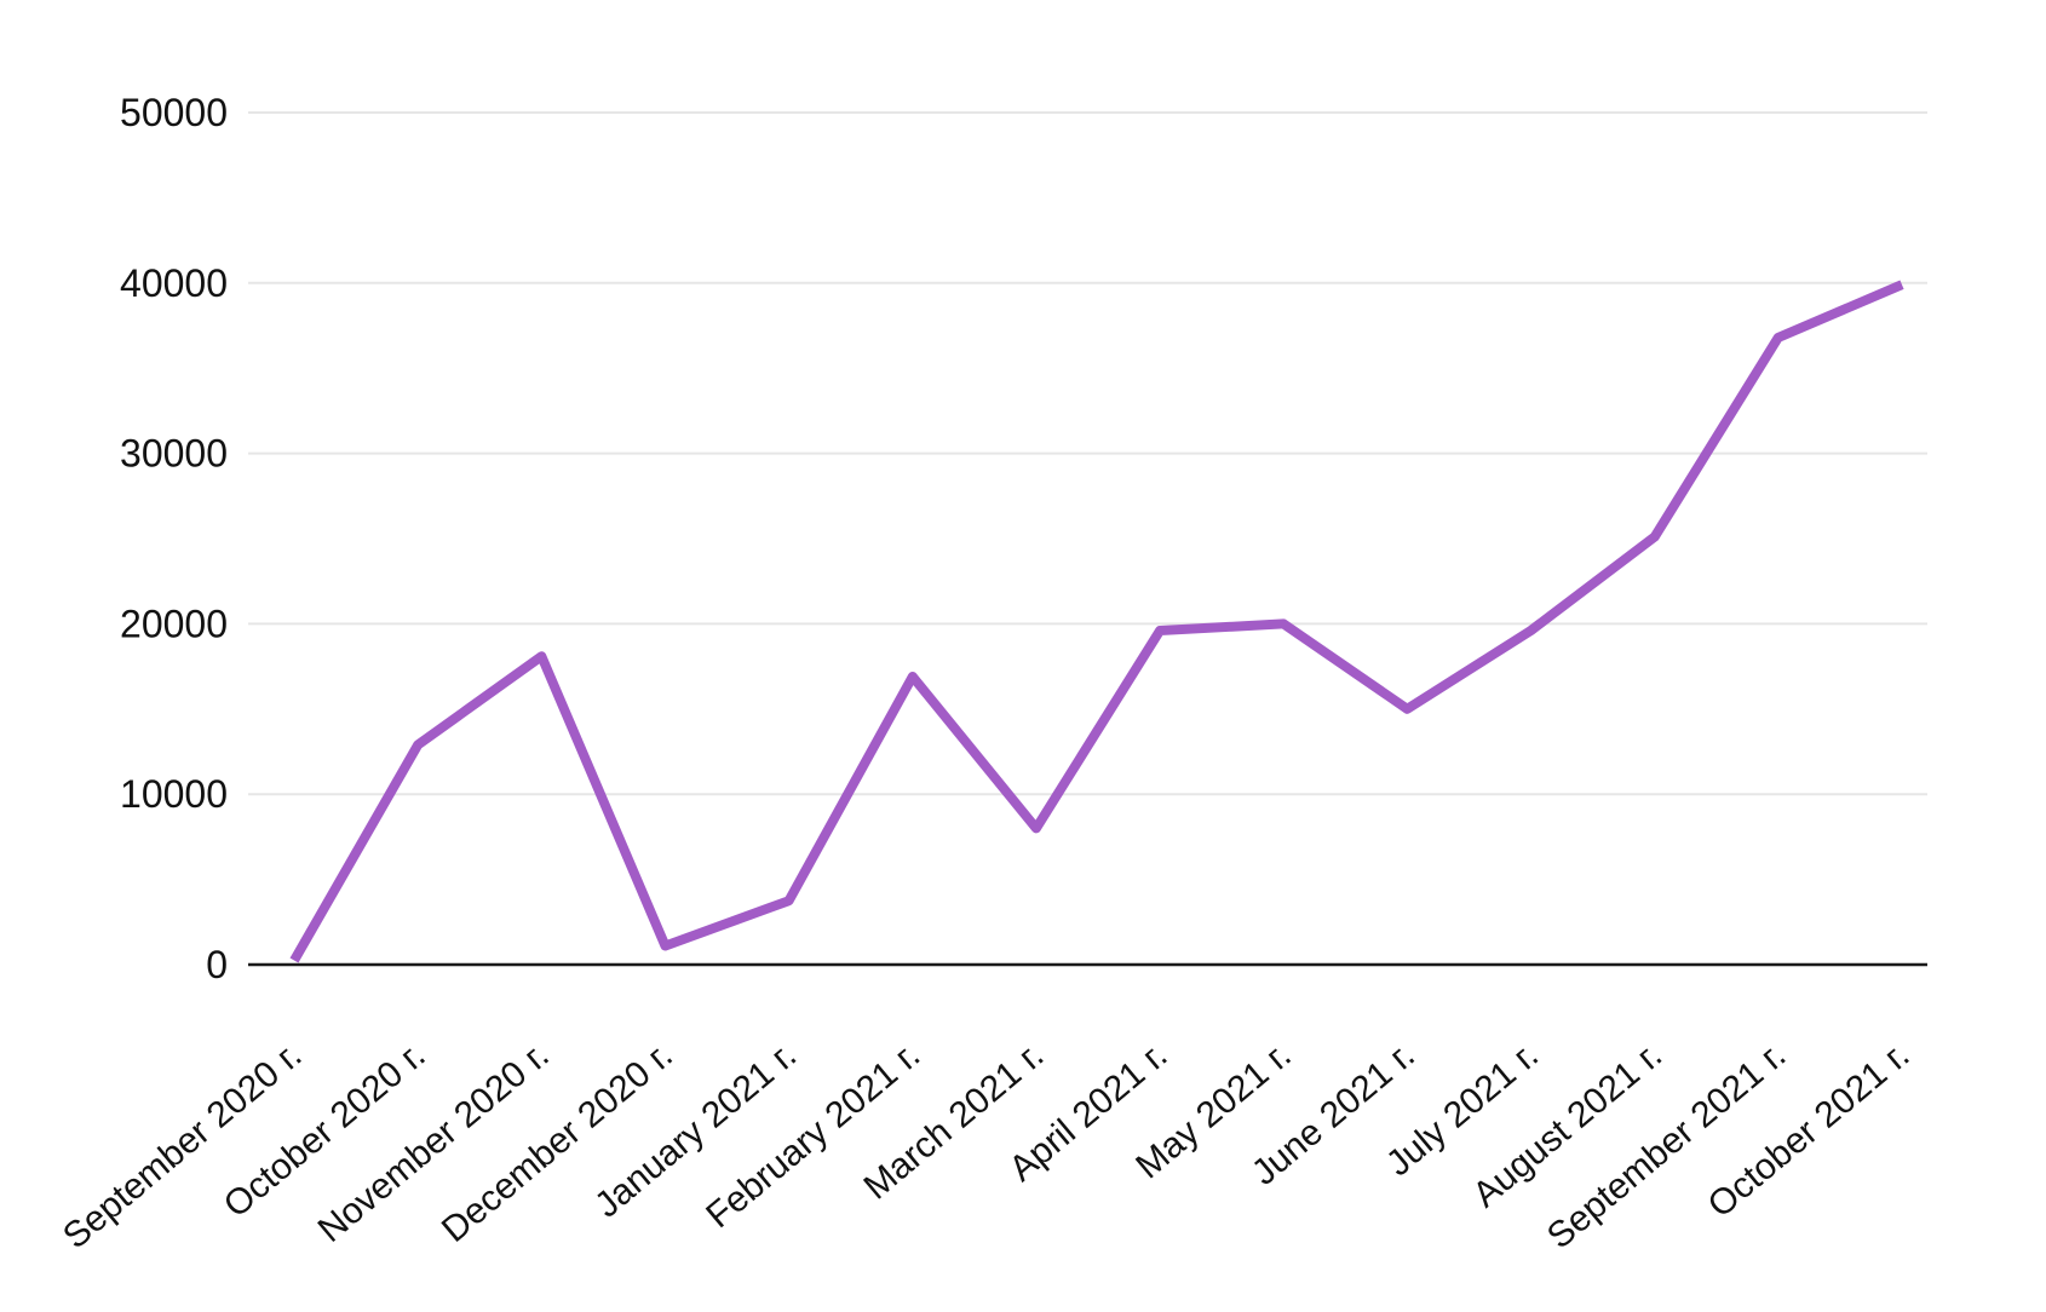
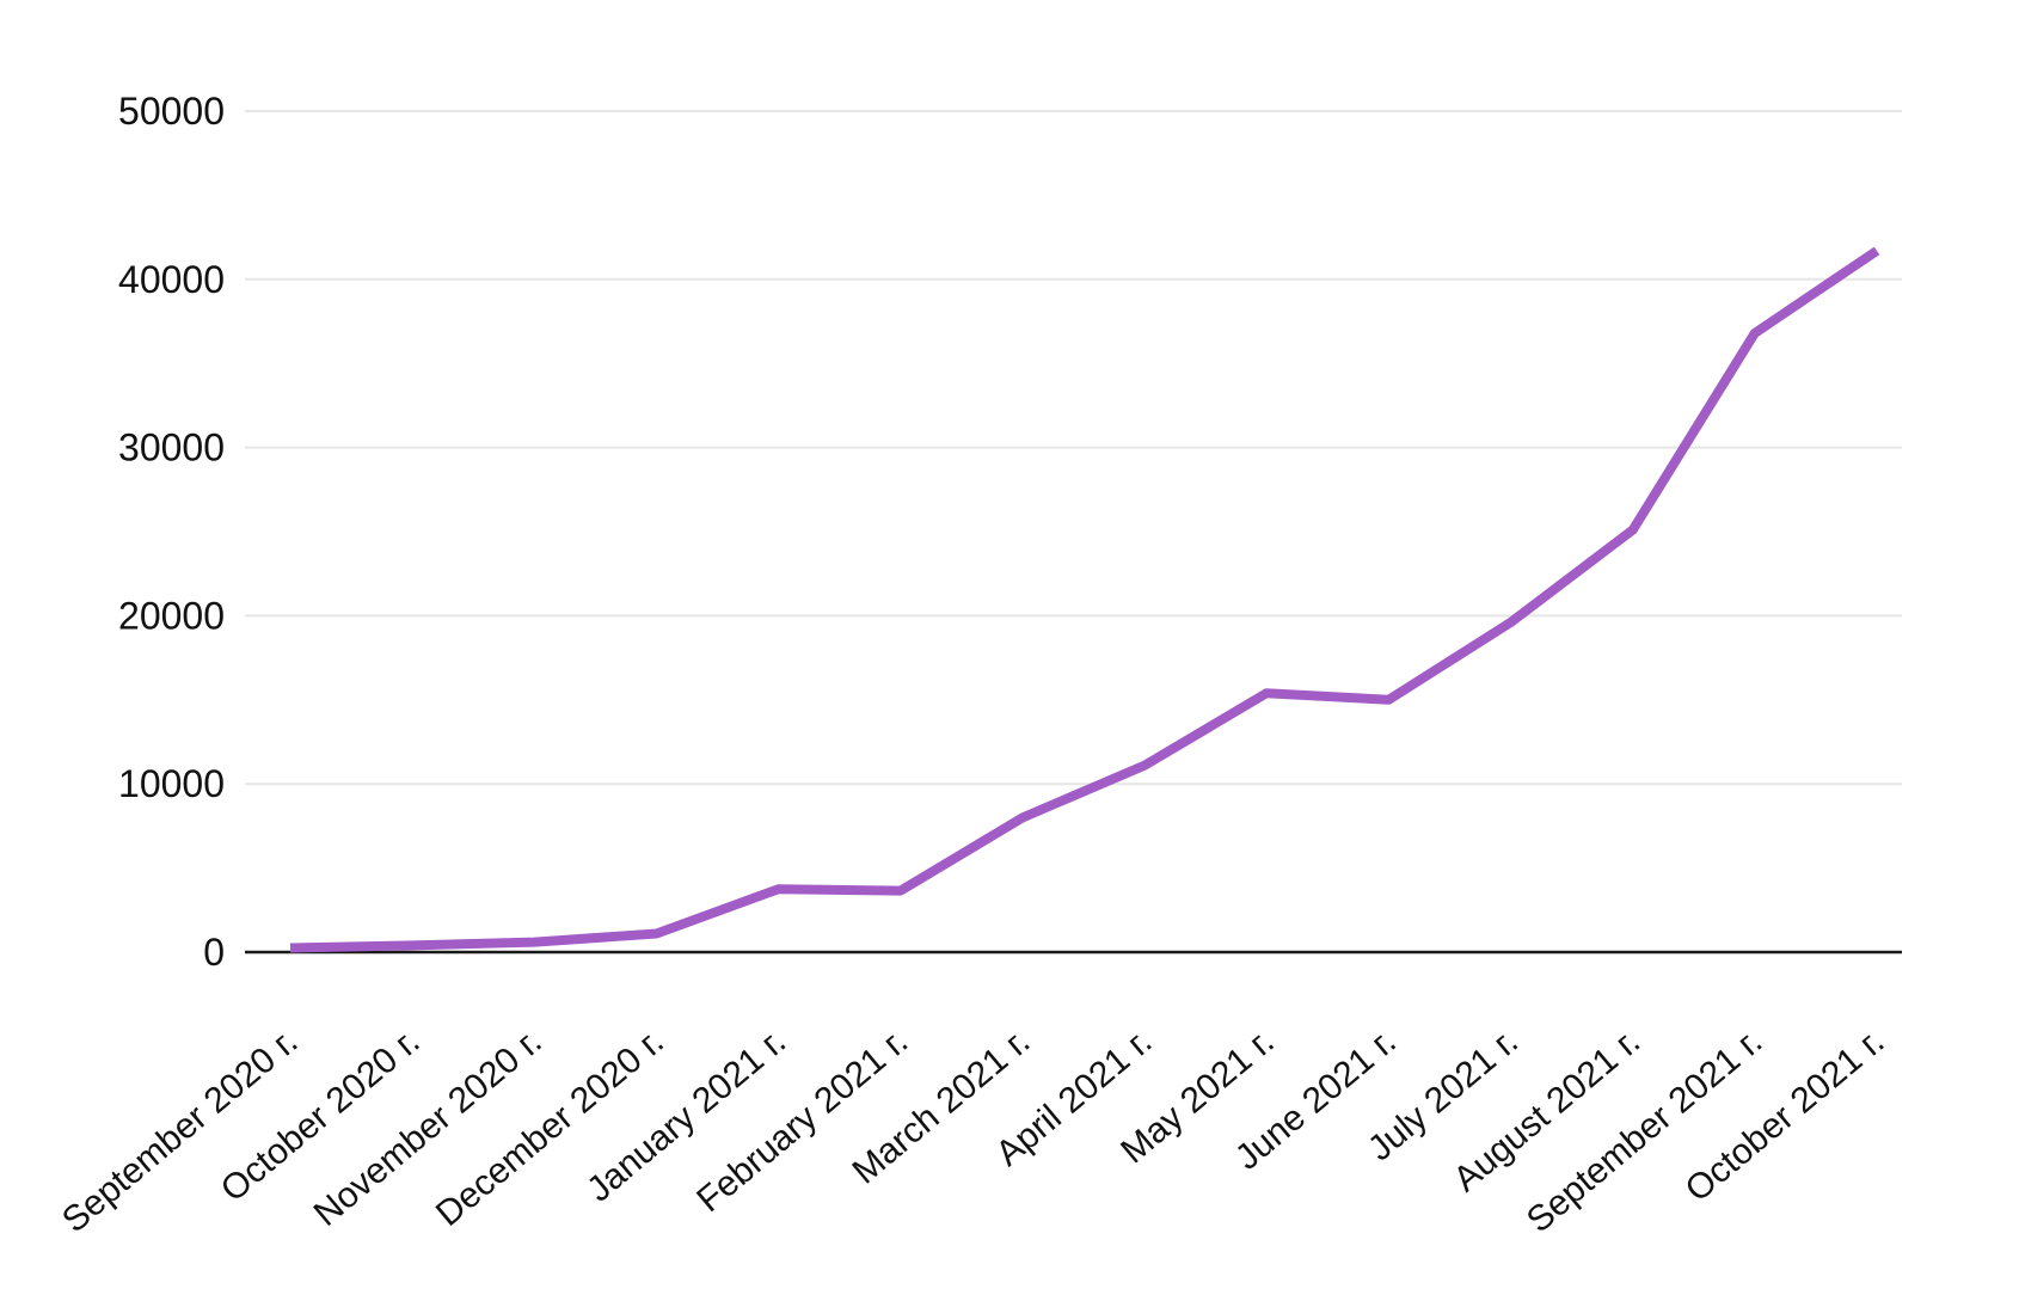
October 2020 г.: 12900 -> 400
November 2020 г.: 18100 -> 600
February 2021 г.: 16900 -> 3600
April 2021 г.: 19600 -> 11100
May 2021 г.: 20000 -> 15400
October 2021 г.: 39900 -> 41700
